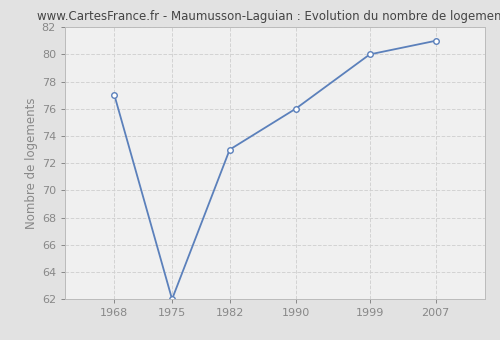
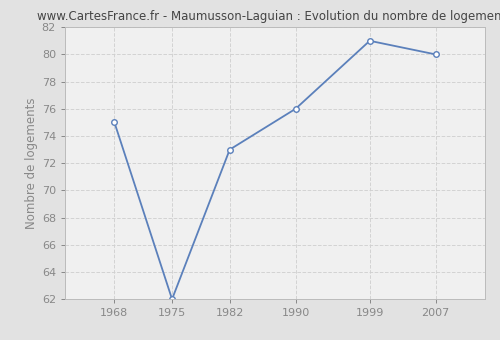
1968: 77 -> 75
1999: 80 -> 81
2007: 81 -> 80
